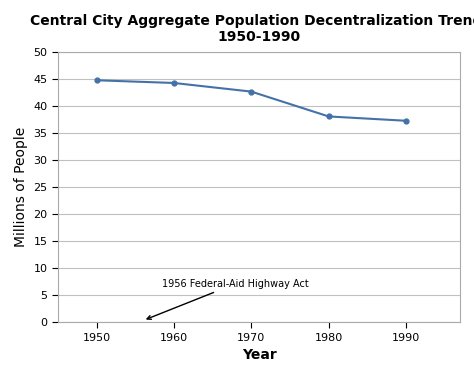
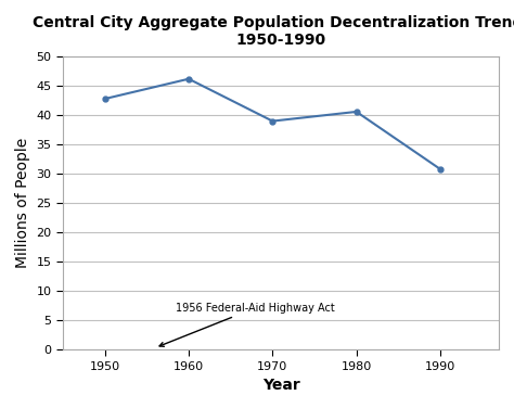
1950: 44.8 -> 42.8
1960: 44.3 -> 46.2
1970: 42.7 -> 39.0
1980: 38.1 -> 40.6
1990: 37.3 -> 30.8
